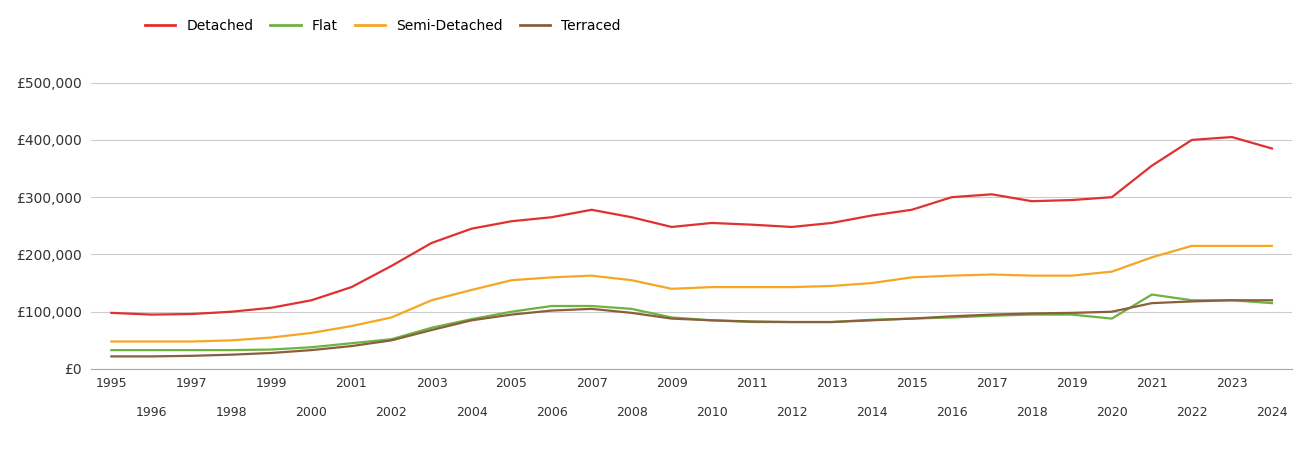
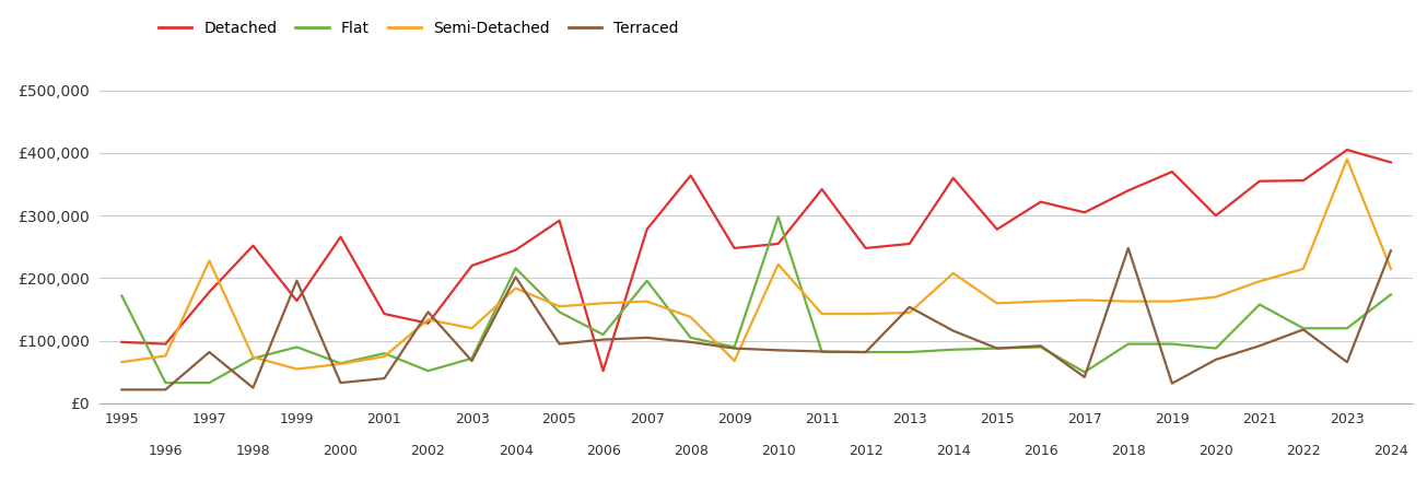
Flat/1995: £33,000 -> £172,000
Semi-Detached/1995: £48,000 -> £66,000
Semi-Detached/1996: £48,000 -> £76,000
Detached/1997: £96,000 -> £178,000
Semi-Detached/1997: £48,000 -> £228,000
Terraced/1997: £23,000 -> £82,000
Detached/1998: £100,000 -> £252,000
Flat/1998: £33,000 -> £72,000
Semi-Detached/1998: £50,000 -> £74,000
Detached/1999: £107,000 -> £164,000
Flat/1999: £34,000 -> £90,000
Terraced/1999: £28,000 -> £196,000
Detached/2000: £120,000 -> £266,000
Flat/2000: £38,000 -> £64,000
Flat/2001: £45,000 -> £80,000
Detached/2002: £180,000 -> £128,000
Semi-Detached/2002: £90,000 -> £134,000
Terraced/2002: £50,000 -> £146,000
Flat/2004: £87,000 -> £216,000
Semi-Detached/2004: £138,000 -> £184,000
Terraced/2004: £85,000 -> £202,000
Detached/2005: £258,000 -> £292,000
Flat/2005: £100,000 -> £146,000
Detached/2006: £265,000 -> £52,000
Flat/2007: £110,000 -> £196,000
Detached/2008: £265,000 -> £364,000
Semi-Detached/2008: £155,000 -> £138,000
Semi-Detached/2009: £140,000 -> £68,000
Flat/2010: £85,000 -> £298,000
Semi-Detached/2010: £143,000 -> £222,000
Detached/2011: £252,000 -> £342,000
Terraced/2013: £82,000 -> £154,000
Detached/2014: £268,000 -> £360,000
Semi-Detached/2014: £150,000 -> £208,000
Terraced/2014: £85,000 -> £116,000
Detached/2016: £300,000 -> £322,000
Flat/2017: £93,000 -> £50,000
Terraced/2017: £95,000 -> £42,000
Detached/2018: £293,000 -> £340,000
Terraced/2018: £97,000 -> £248,000
Detached/2019: £295,000 -> £370,000
Terraced/2019: £98,000 -> £32,000
Terraced/2020: £100,000 -> £70,000
Flat/2021: £130,000 -> £158,000
Terraced/2021: £115,000 -> £92,000
Detached/2022: £400,000 -> £356,000
Semi-Detached/2023: £215,000 -> £390,000
Terraced/2023: £120,000 -> £66,000
Flat/2024: £115,000 -> £174,000
Terraced/2024: £120,000 -> £244,000
